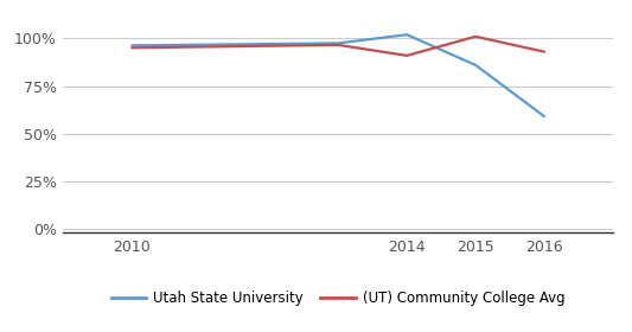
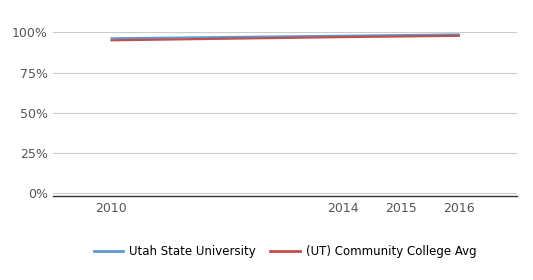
Utah State University/2014: 102% -> 98%
(UT) Community College Avg/2014: 91% -> 97%
Utah State University/2015: 86% -> 98%
(UT) Community College Avg/2015: 101% -> 97%
Utah State University/2016: 59% -> 99%
(UT) Community College Avg/2016: 93% -> 98%
